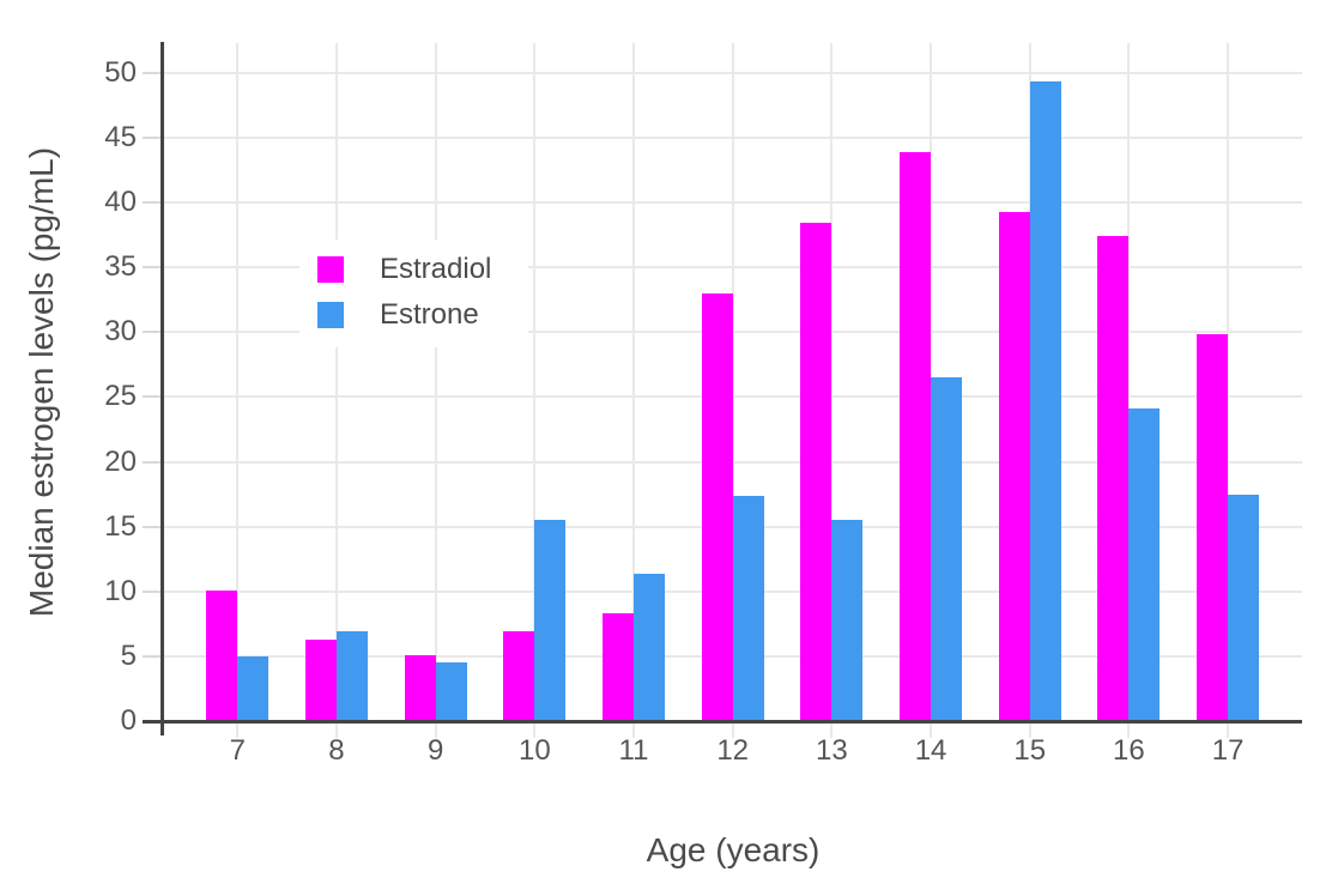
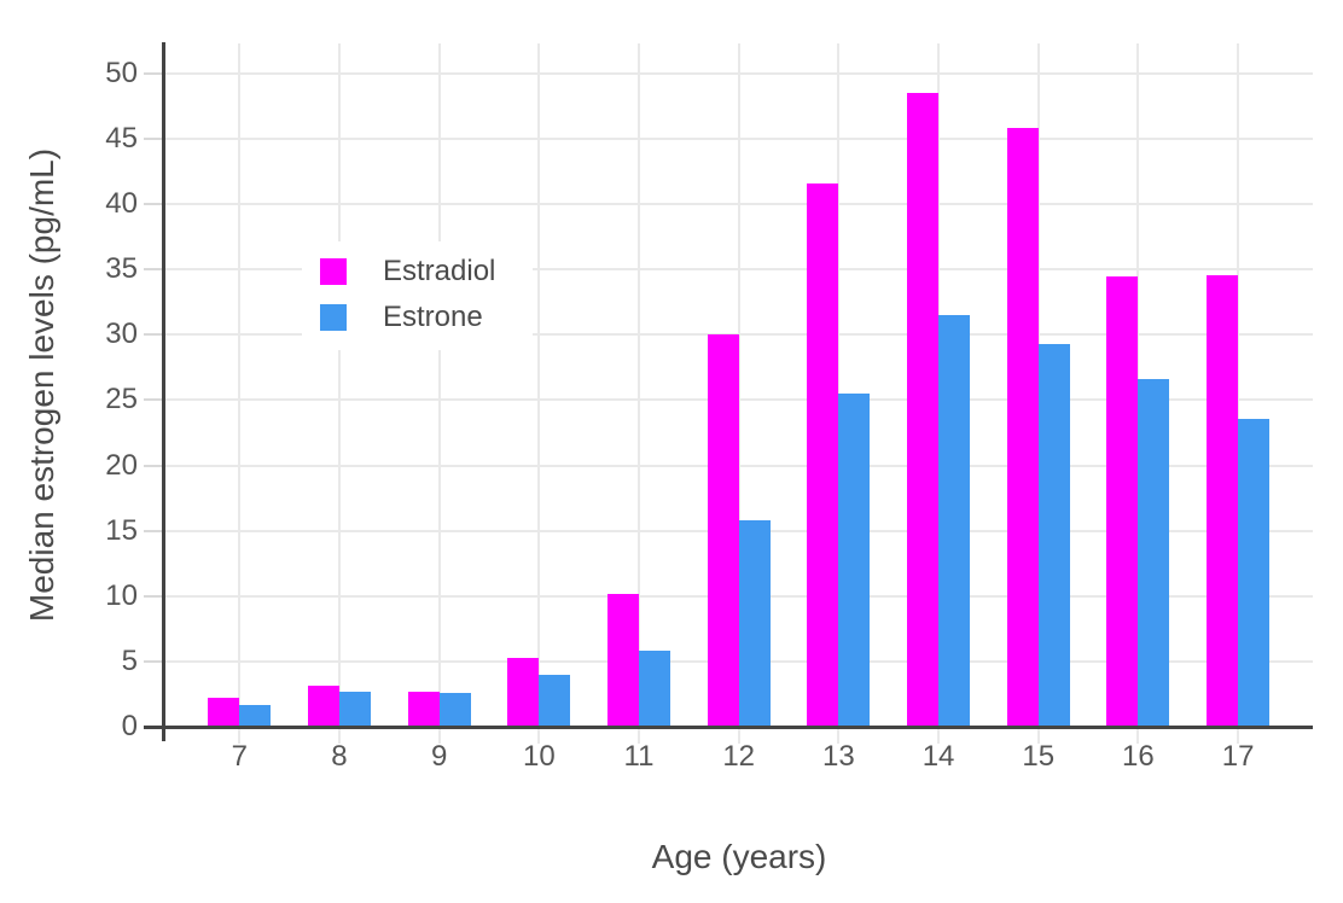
Estradiol/7: 10.1 -> 2.2
Estrone/7: 5.0 -> 1.7
Estradiol/8: 6.3 -> 3.1
Estrone/8: 6.9 -> 2.7
Estradiol/9: 5.1 -> 2.7
Estrone/9: 4.5 -> 2.6
Estradiol/10: 6.9 -> 5.3
Estrone/10: 15.5 -> 4.0
Estradiol/11: 8.3 -> 10.2
Estrone/11: 11.4 -> 5.8
Estradiol/12: 33.0 -> 30.0
Estrone/12: 17.4 -> 15.8
Estradiol/13: 38.4 -> 41.6
Estrone/13: 15.5 -> 25.5
Estradiol/14: 43.9 -> 48.5
Estrone/14: 26.5 -> 31.5
Estradiol/15: 39.3 -> 45.8
Estrone/15: 49.3 -> 29.3
Estradiol/16: 37.4 -> 34.5
Estrone/16: 24.1 -> 26.6
Estradiol/17: 29.8 -> 34.6
Estrone/17: 17.5 -> 23.6
